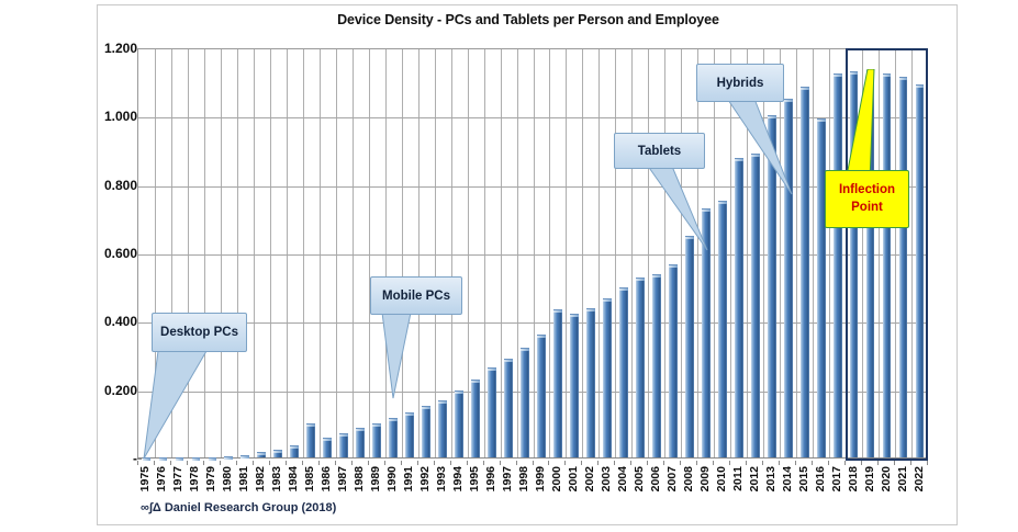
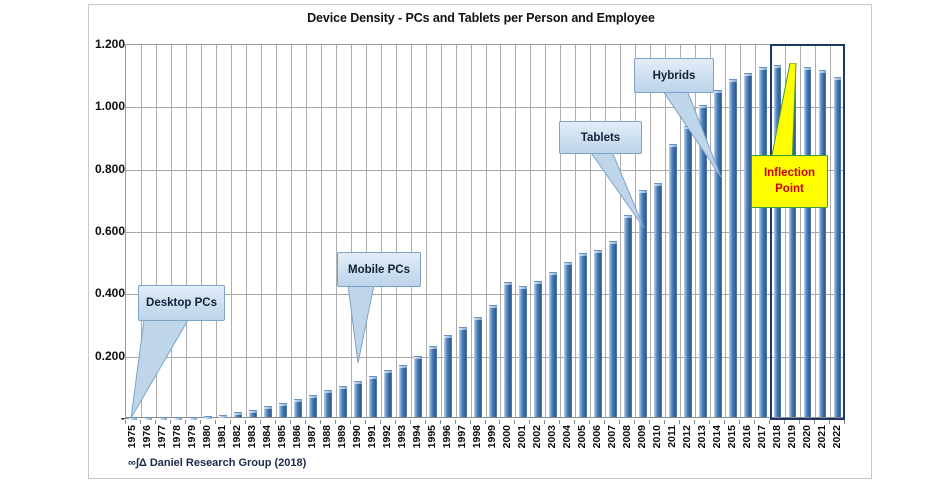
1985: 0.10 -> 0.05
2012: 0.89 -> 0.94
2016: 0.99 -> 1.10
